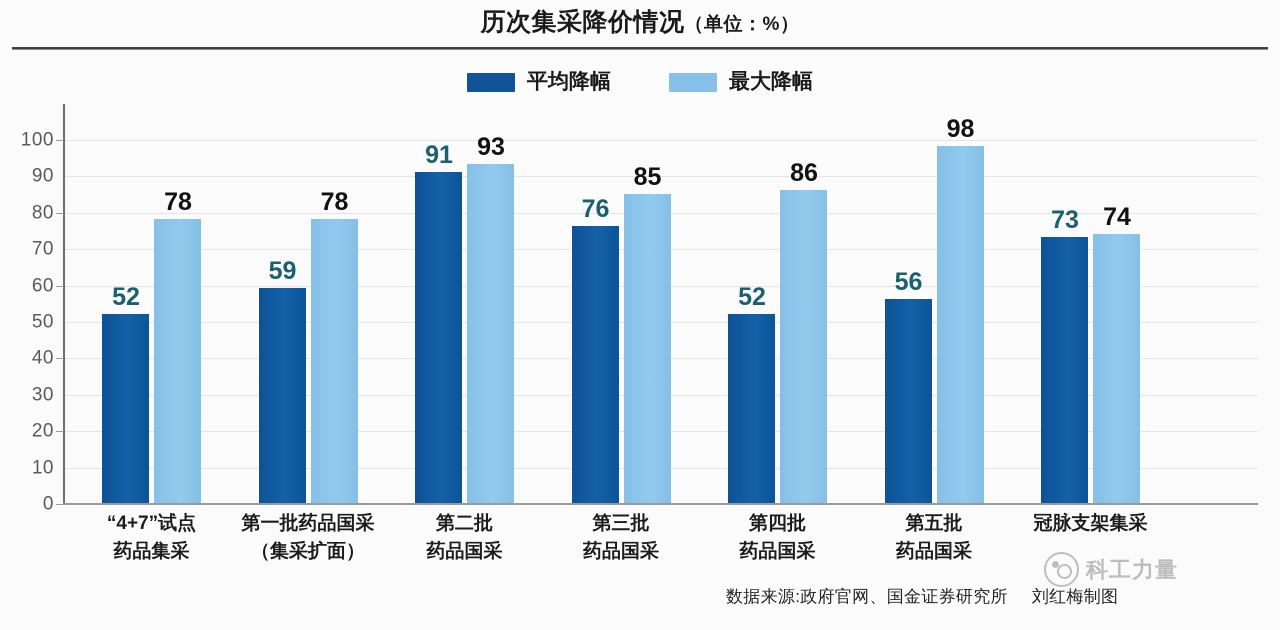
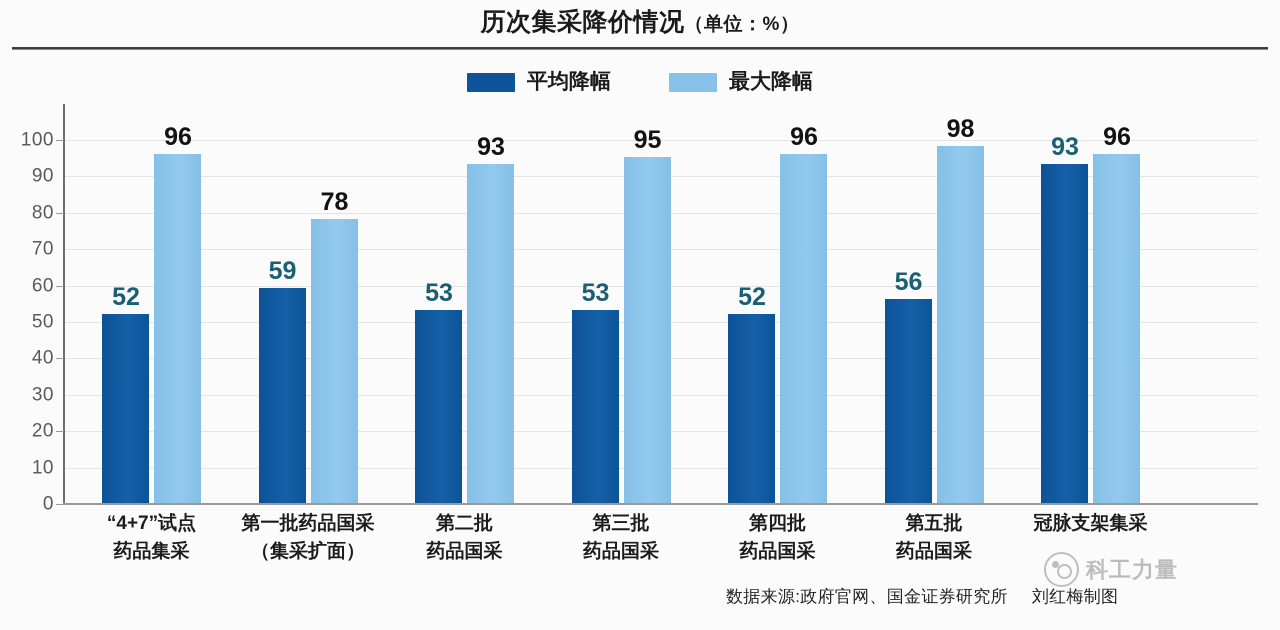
最大降幅/“4+7”试点 药品集采: 78 -> 96
平均降幅/第二批 药品国采: 91 -> 53
平均降幅/第三批 药品国采: 76 -> 53
最大降幅/第三批 药品国采: 85 -> 95
最大降幅/第四批 药品国采: 86 -> 96
平均降幅/冠脉支架集采: 73 -> 93
最大降幅/冠脉支架集采: 74 -> 96
